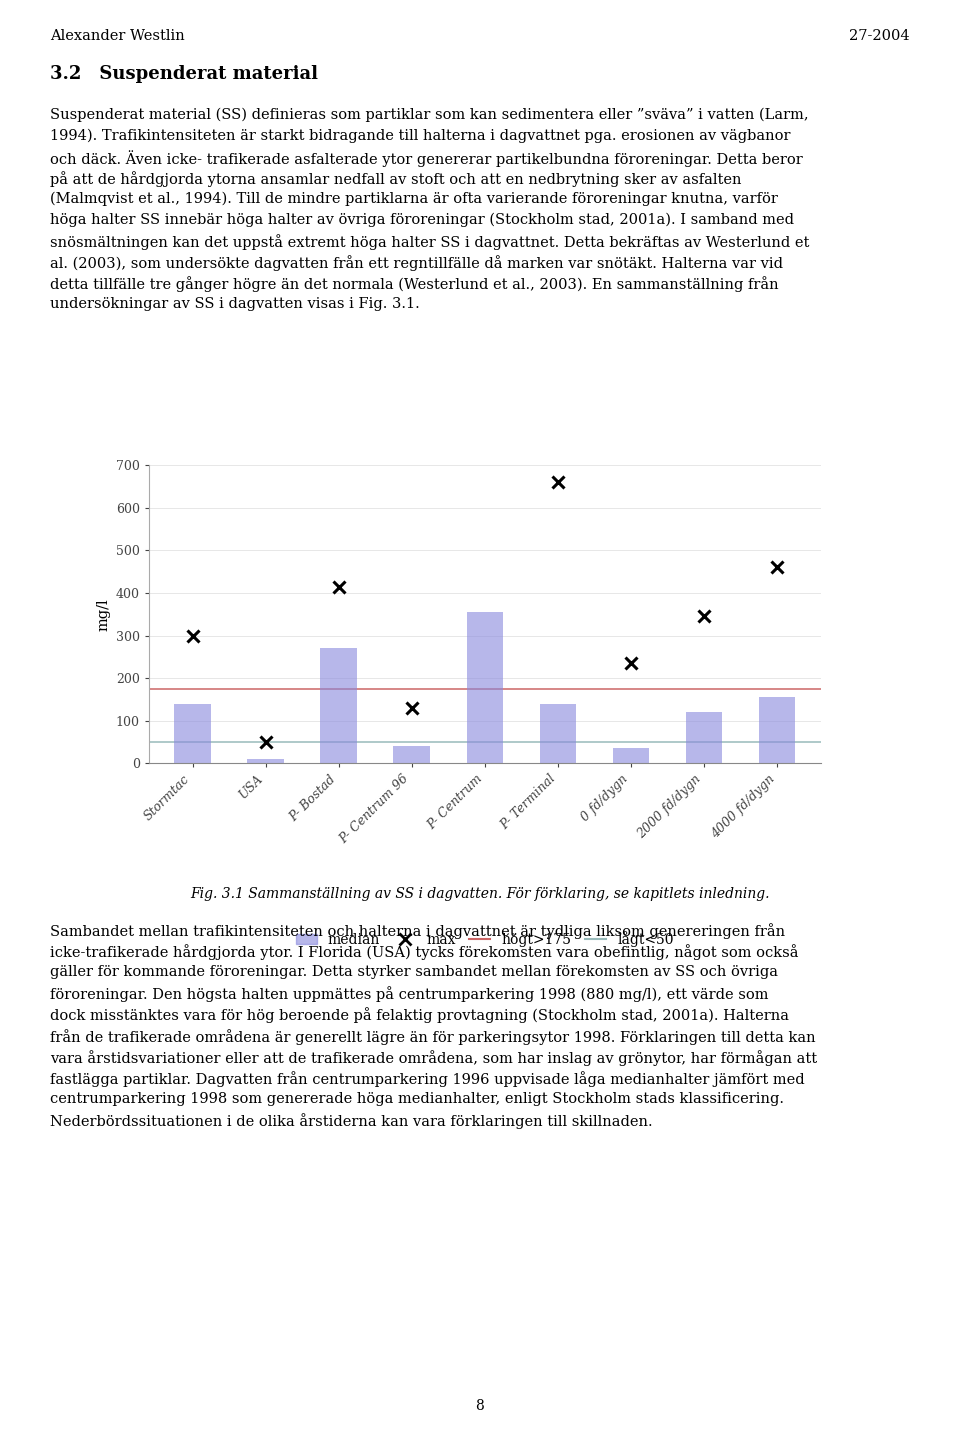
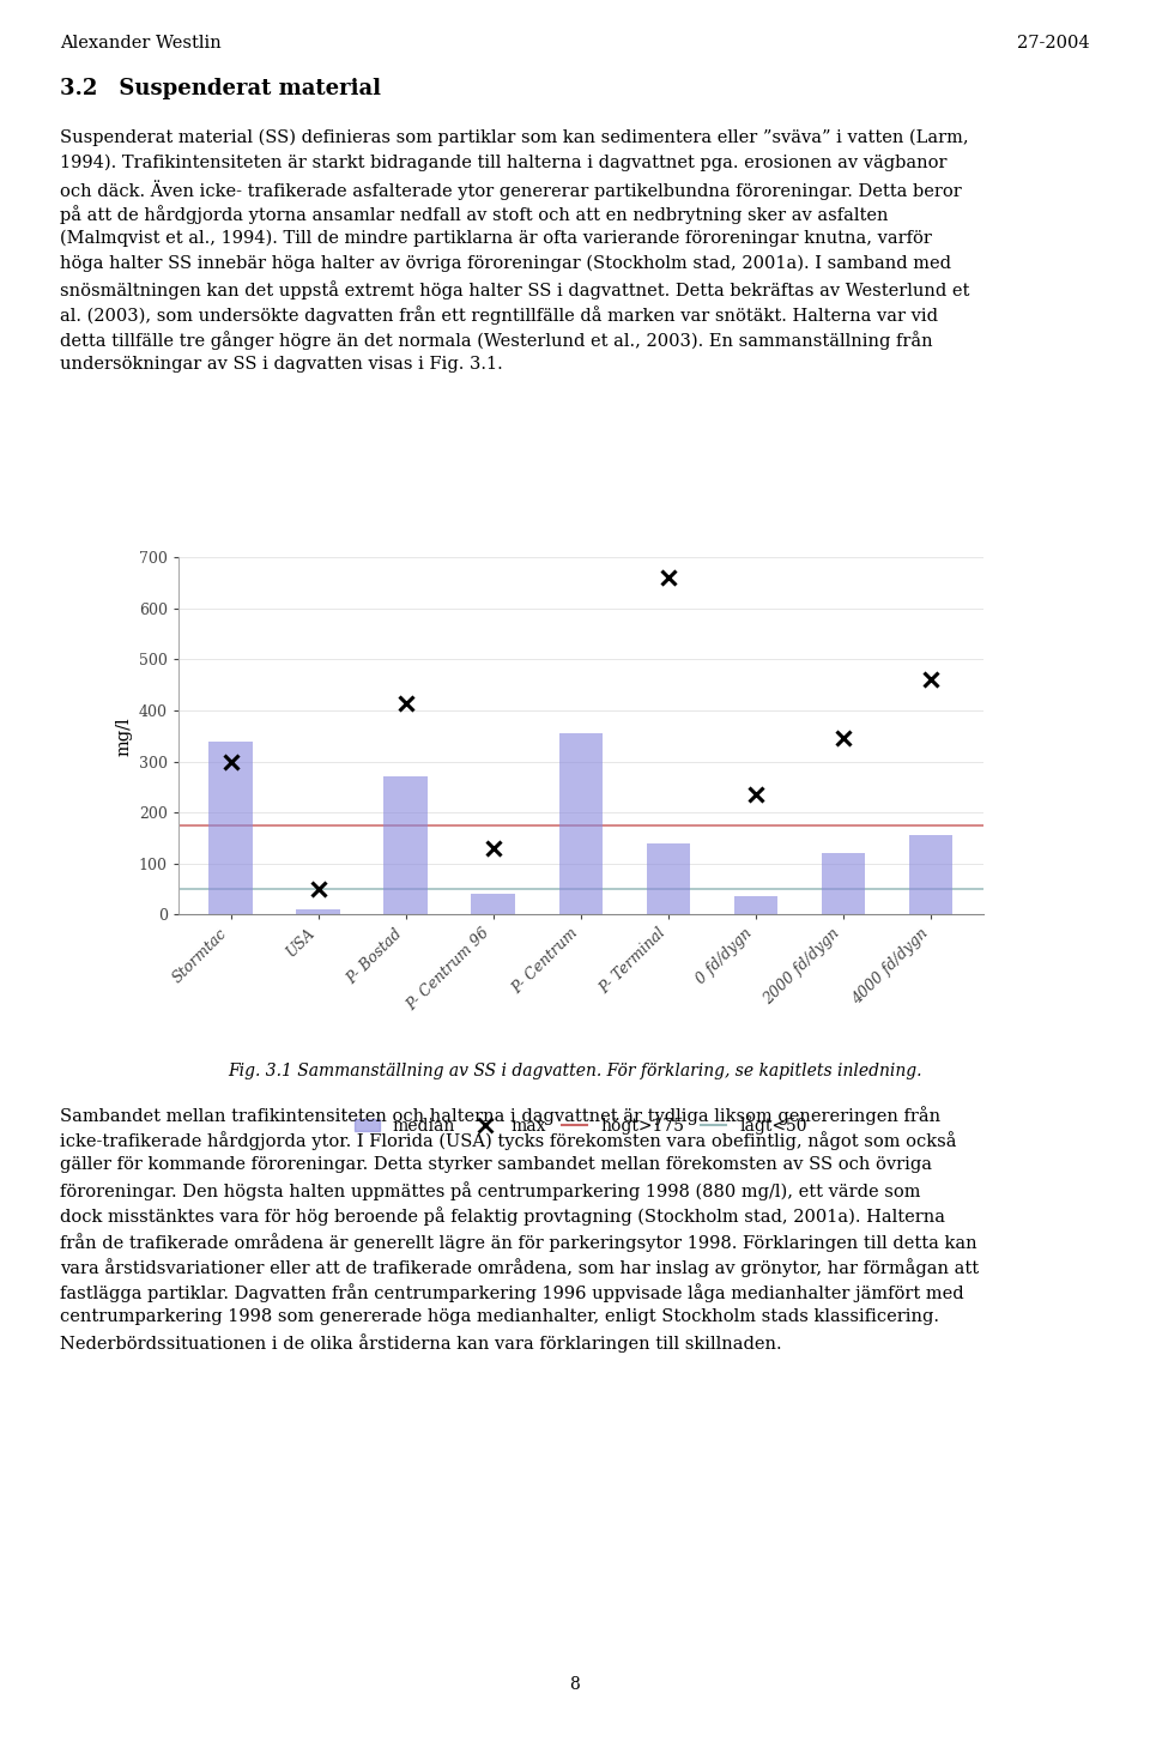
Stormtac: 140 -> 340
